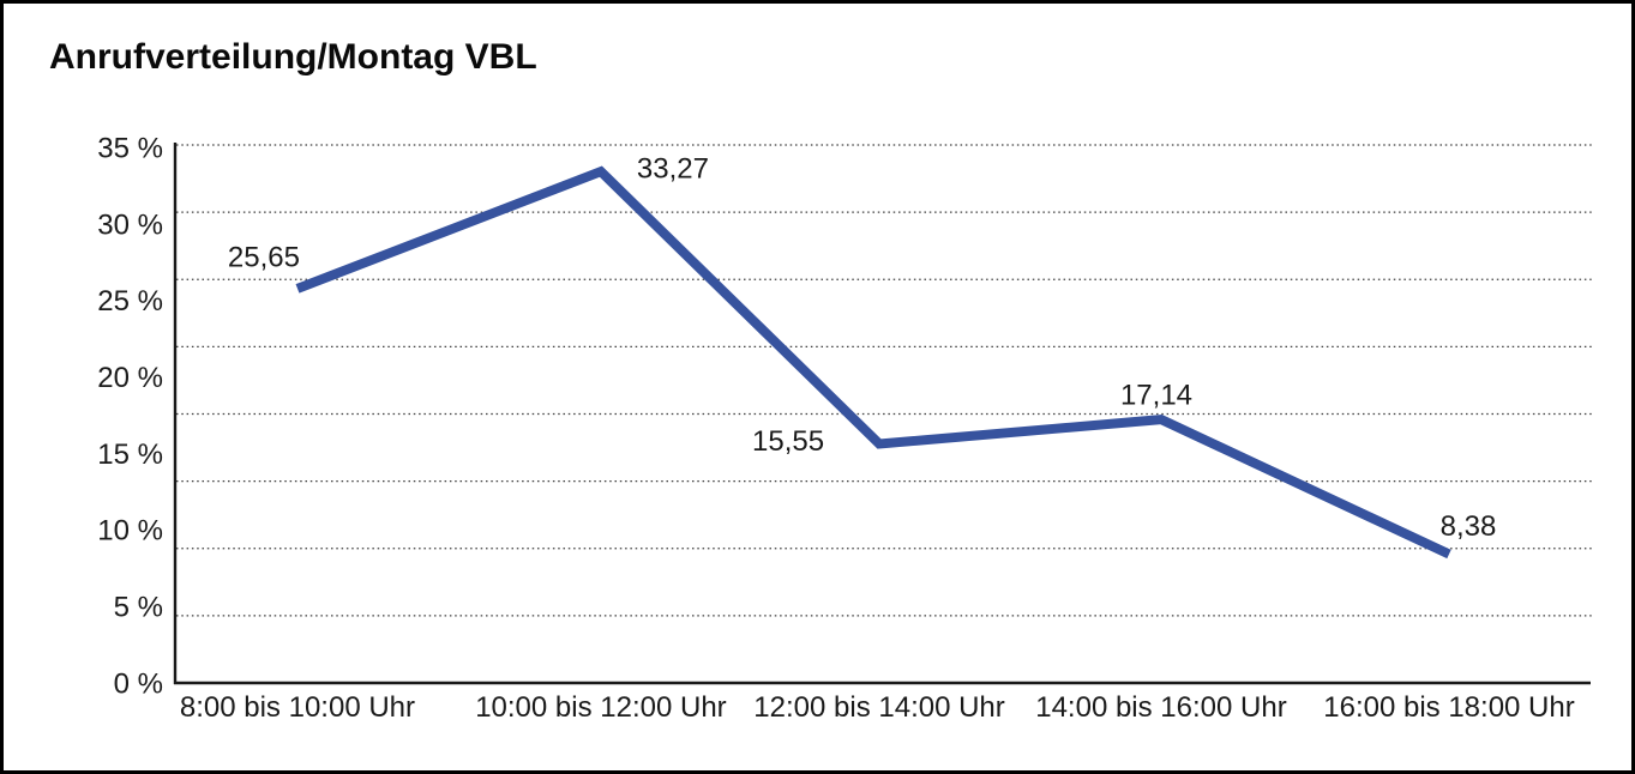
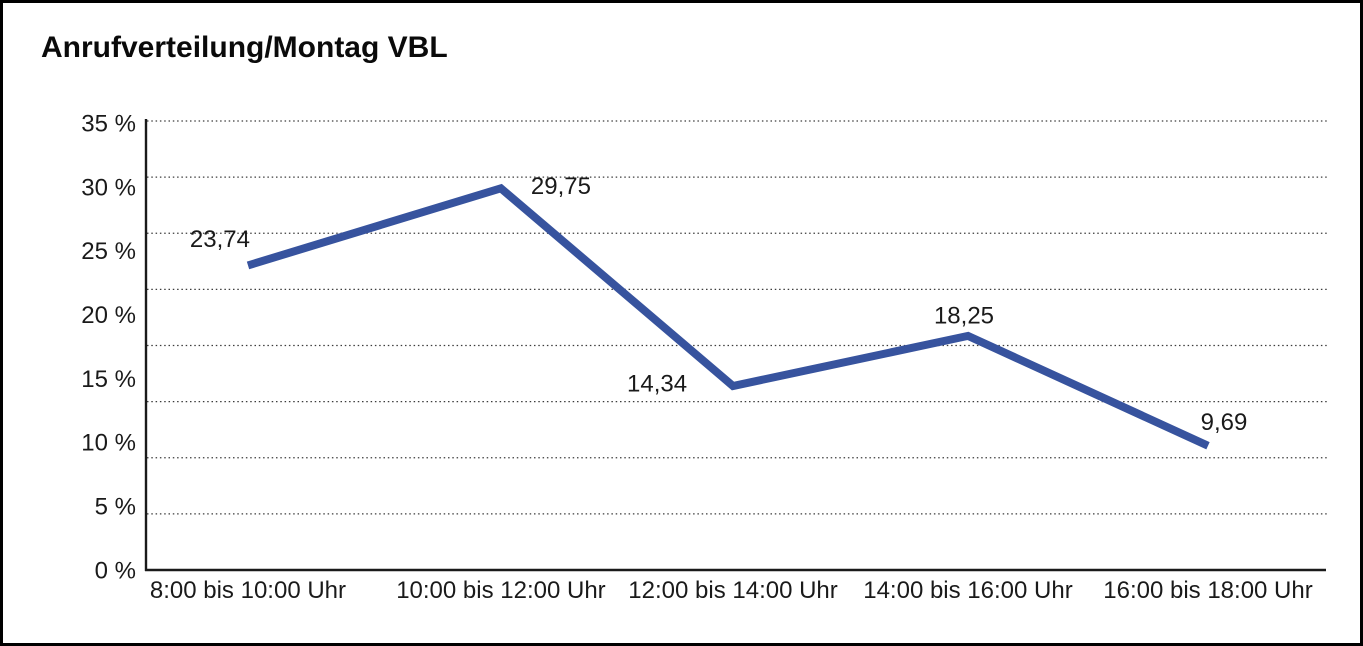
8:00 bis 10:00 Uhr: 25,65 -> 23,74
10:00 bis 12:00 Uhr: 33,27 -> 29,75
12:00 bis 14:00 Uhr: 15,55 -> 14,34
14:00 bis 16:00 Uhr: 17,14 -> 18,25
16:00 bis 18:00 Uhr: 8,38 -> 9,69
